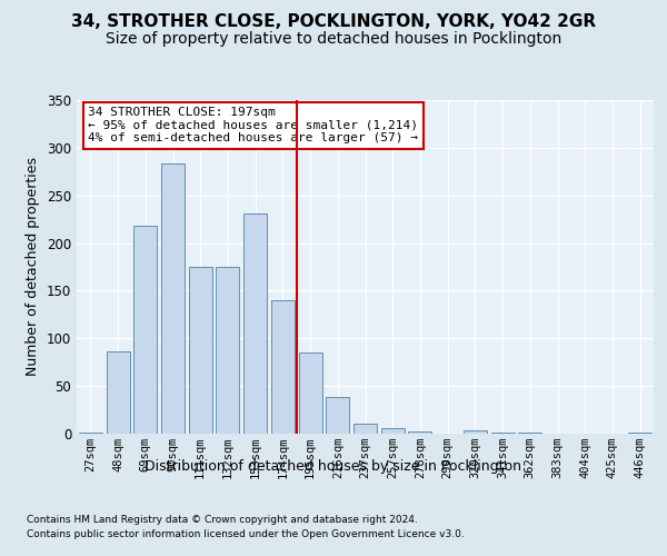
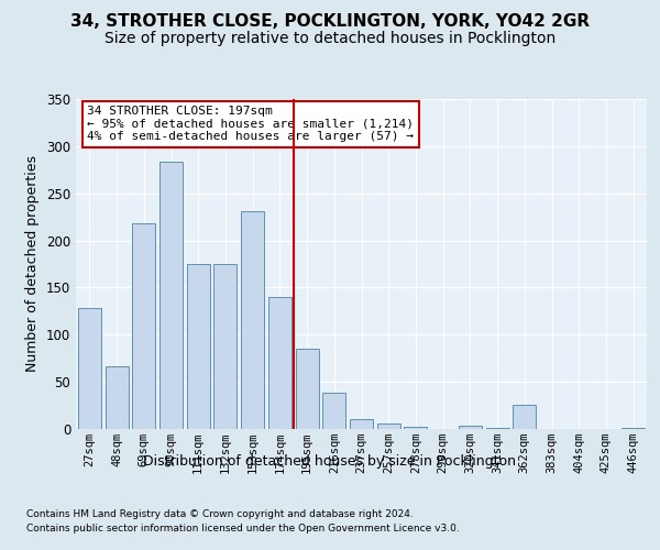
27sqm: 1 -> 128
48sqm: 86 -> 66
362sqm: 1 -> 26
